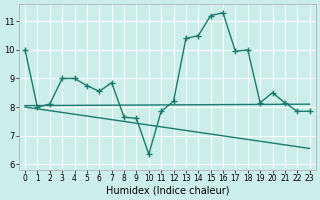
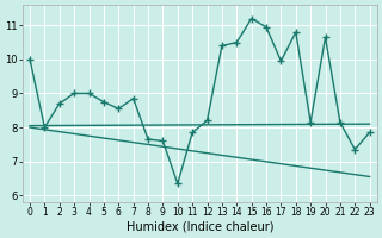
2: 8.10 -> 8.70
16: 11.30 -> 10.95
18: 10.00 -> 10.80
20: 8.50 -> 10.65
22: 7.85 -> 7.35
